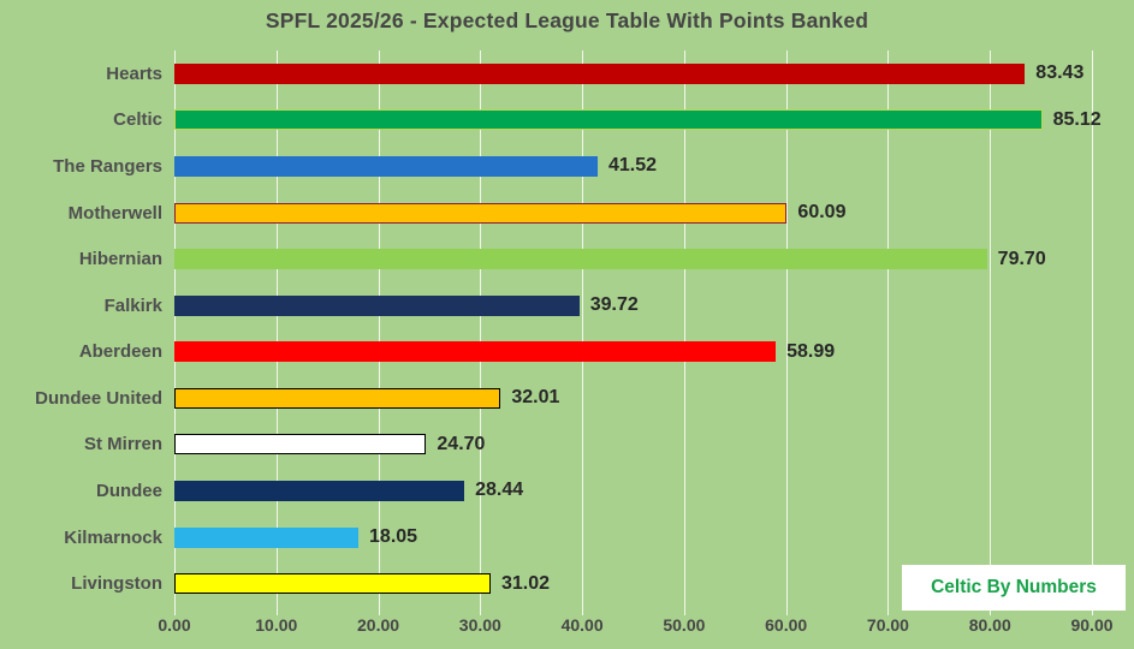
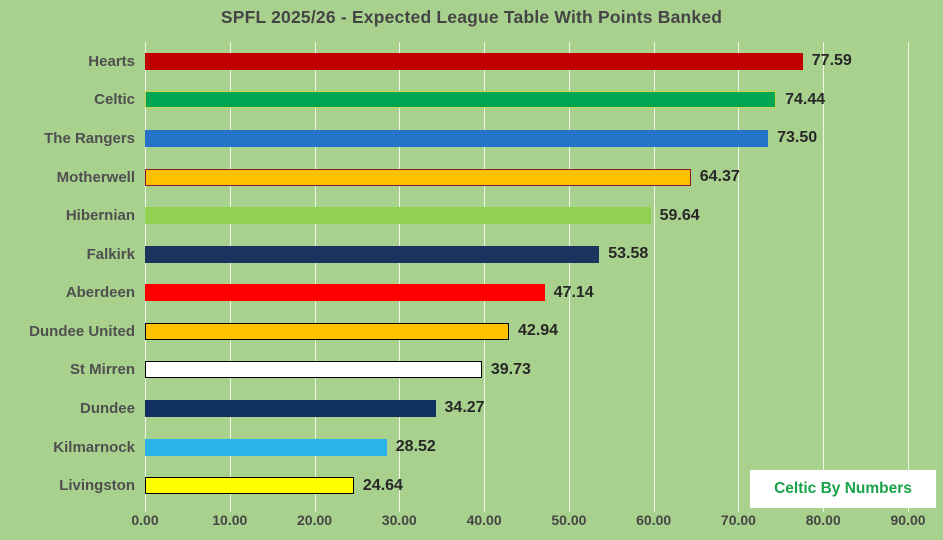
Hearts: 83.43 -> 77.59
Celtic: 85.12 -> 74.44
The Rangers: 41.52 -> 73.50
Motherwell: 60.09 -> 64.37
Hibernian: 79.70 -> 59.64
Falkirk: 39.72 -> 53.58
Aberdeen: 58.99 -> 47.14
Dundee United: 32.01 -> 42.94
St Mirren: 24.70 -> 39.73
Dundee: 28.44 -> 34.27
Kilmarnock: 18.05 -> 28.52
Livingston: 31.02 -> 24.64
